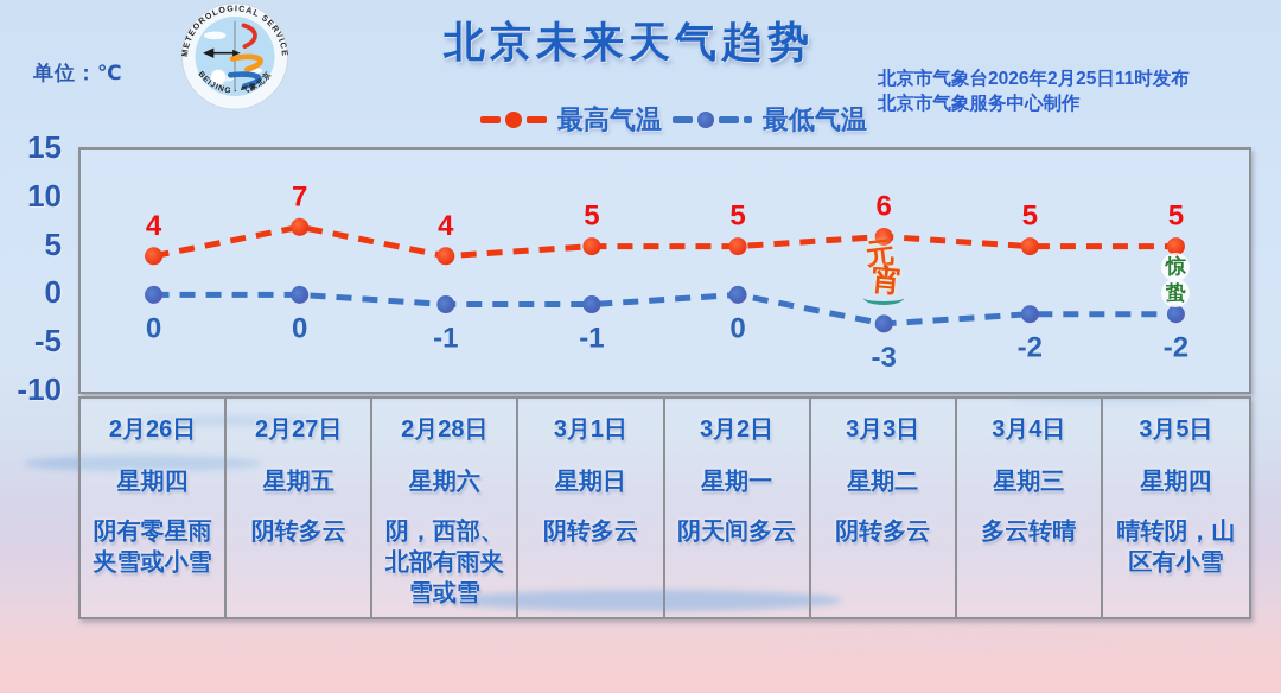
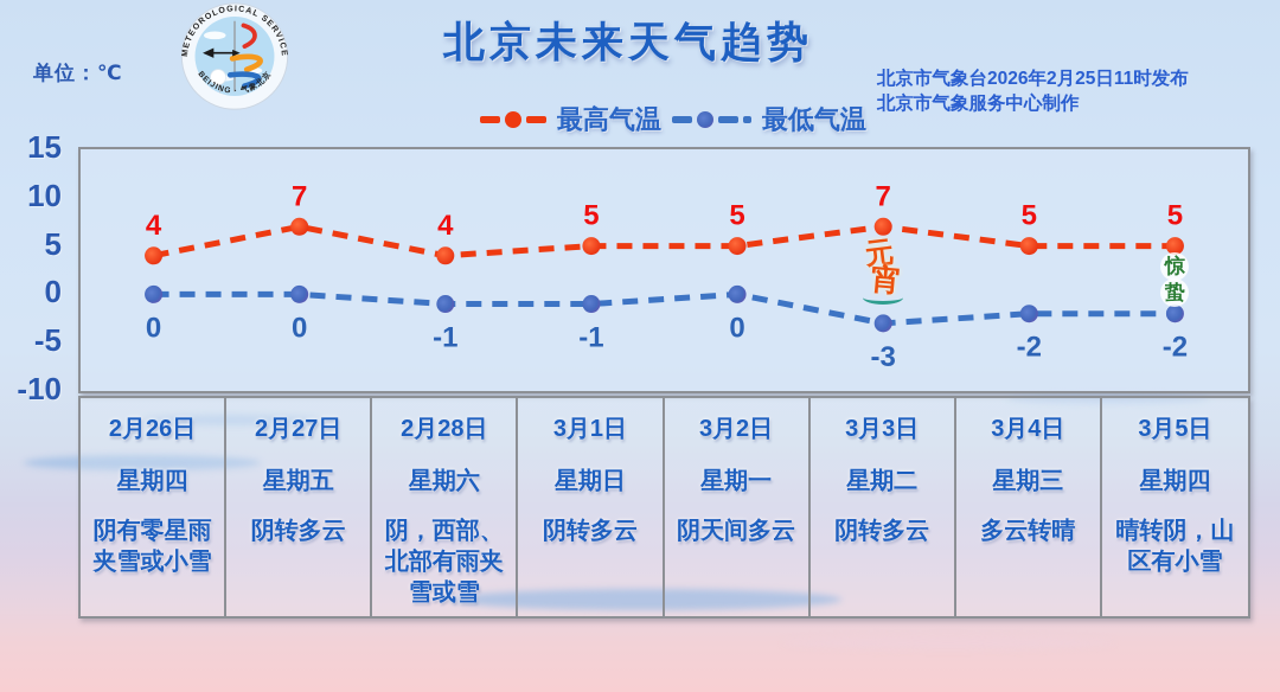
最高气温/3月3日: 6 -> 7
